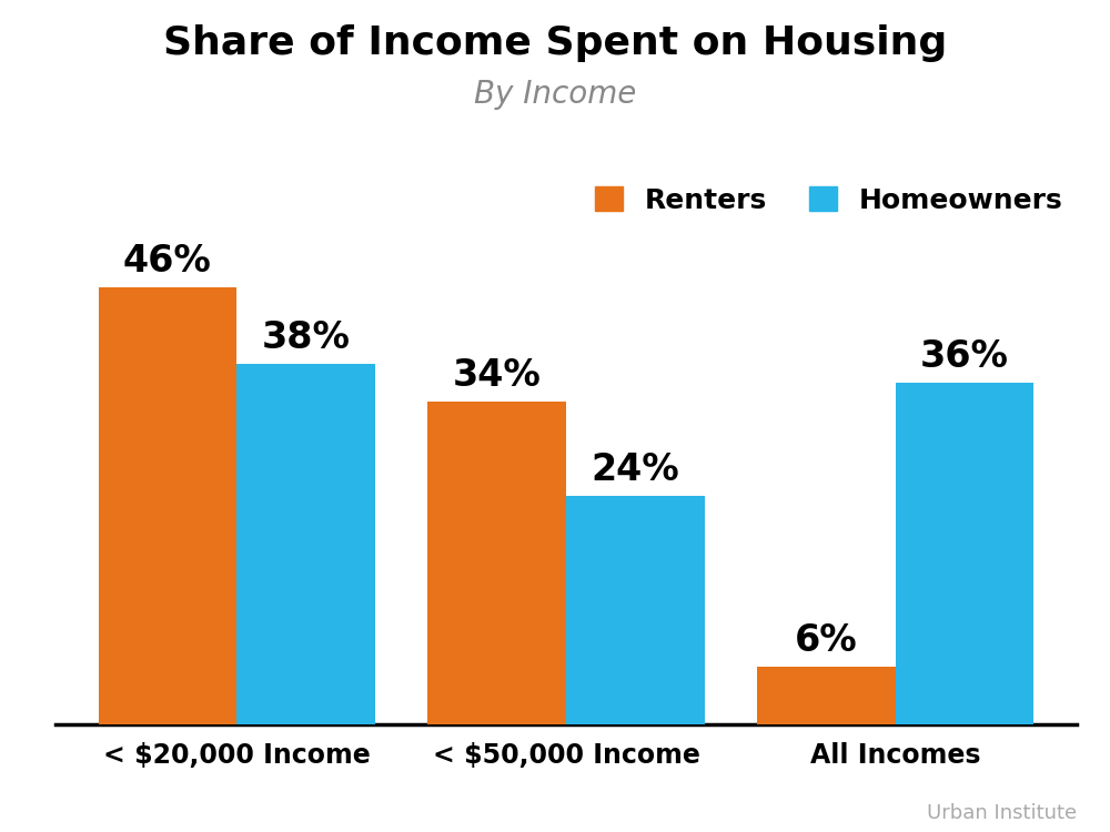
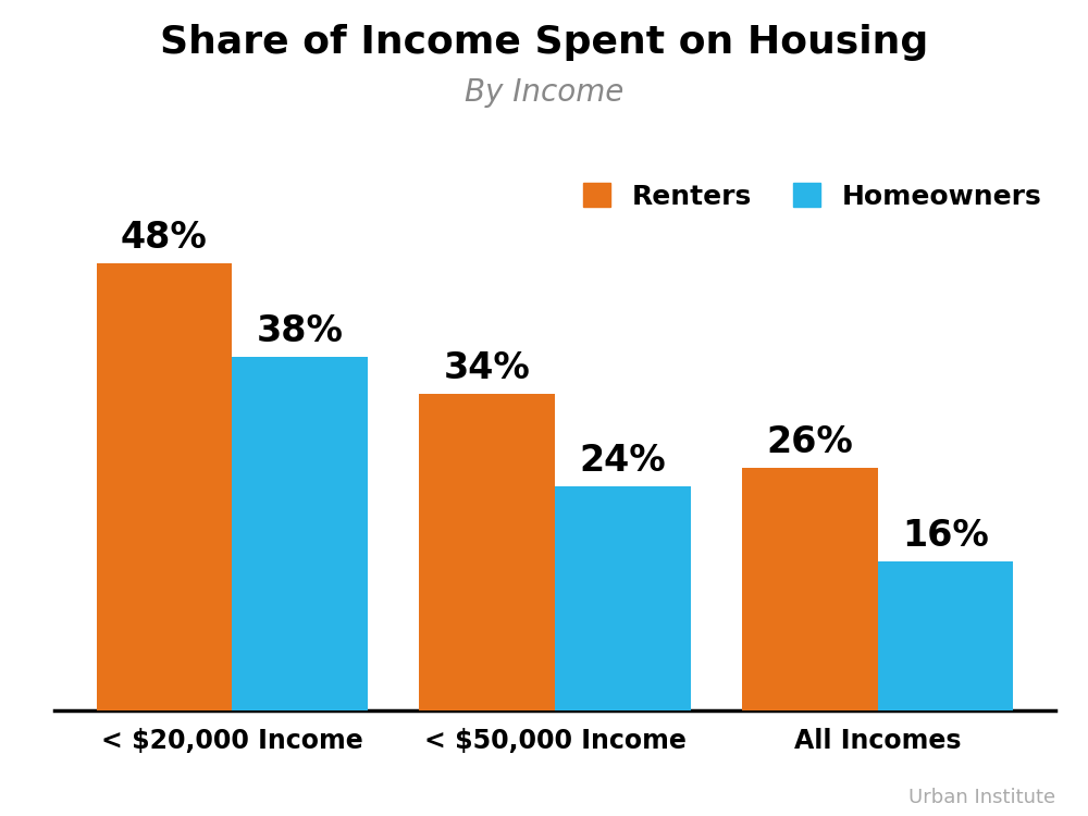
Renters/< $20,000 Income: 46% -> 48%
Renters/All Incomes: 6% -> 26%
Homeowners/All Incomes: 36% -> 16%
